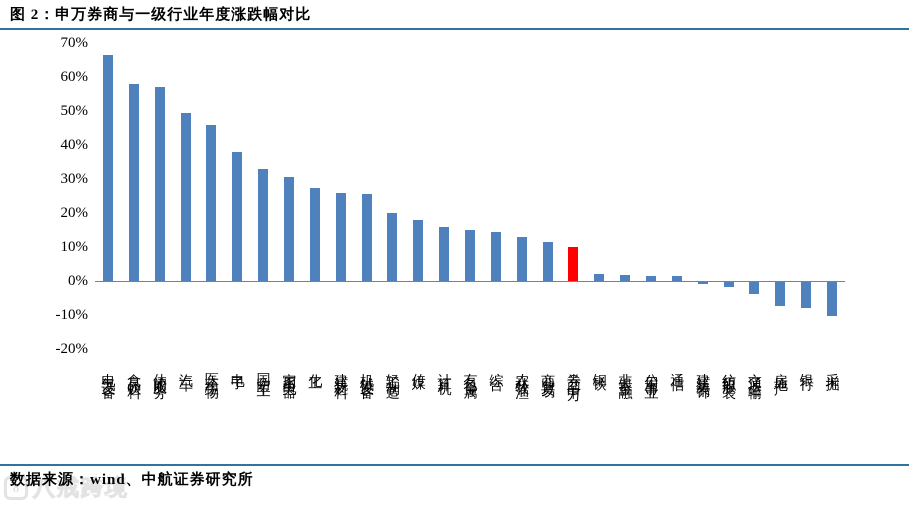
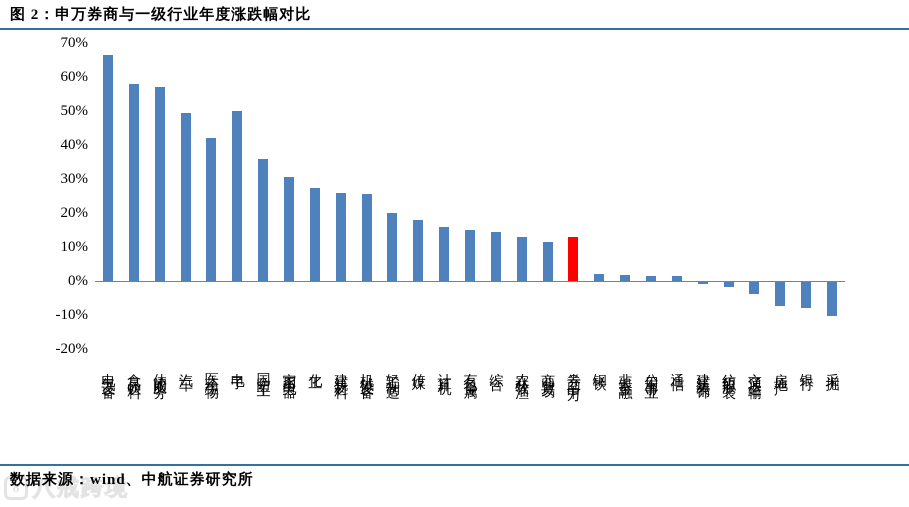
医药生物: 46% -> 42%
电子: 38% -> 50%
国防军工: 33% -> 36%
券商（申万）: 10% -> 13%
